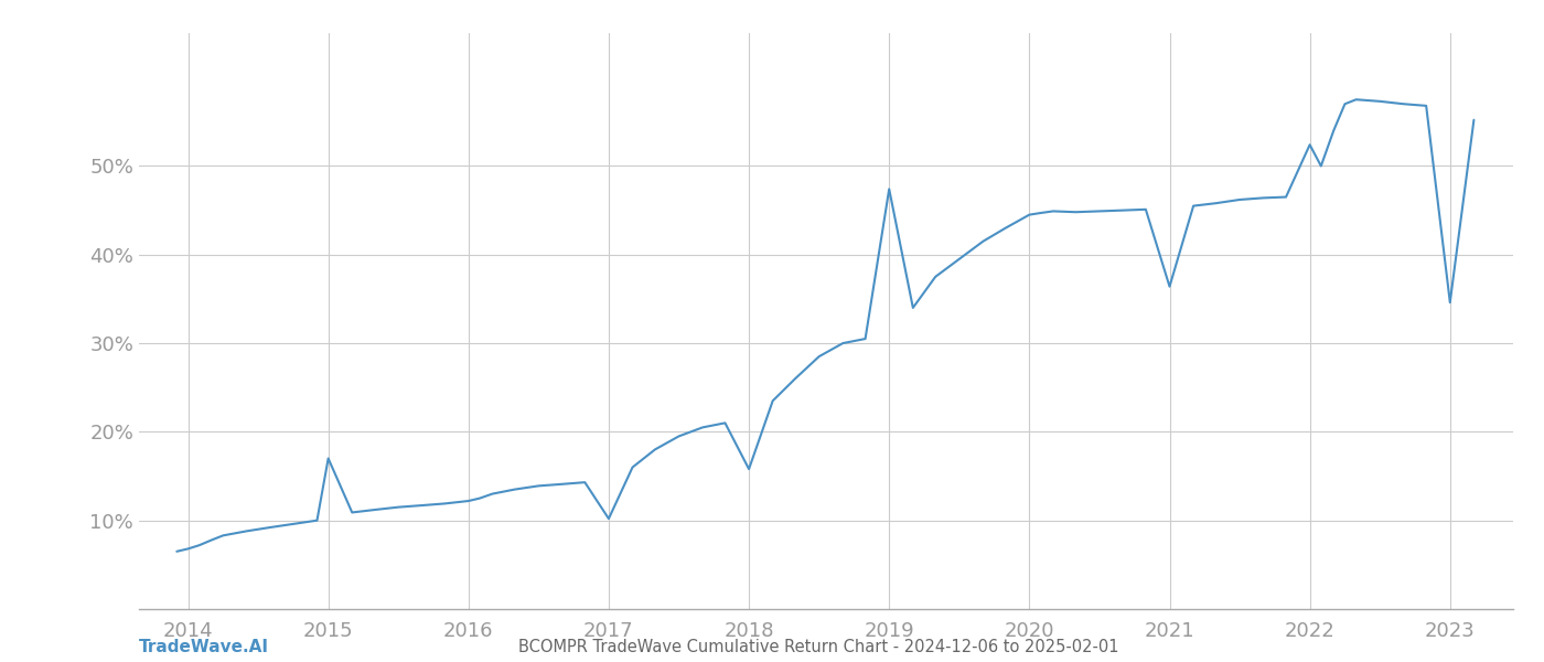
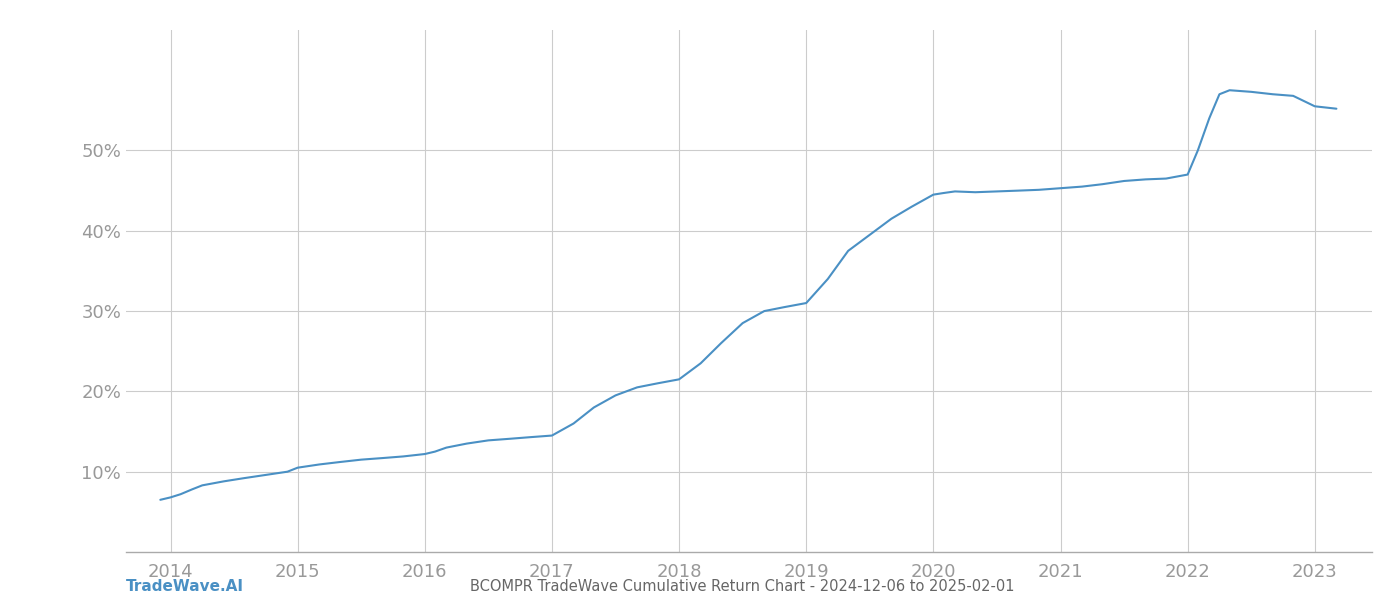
2015: 17.0% -> 10.5%
2017: 10.2% -> 14.5%
2018: 15.8% -> 21.5%
2019: 47.4% -> 31.0%
2021: 36.4% -> 45.3%
2022: 52.4% -> 47.0%
2023: 34.6% -> 55.5%
